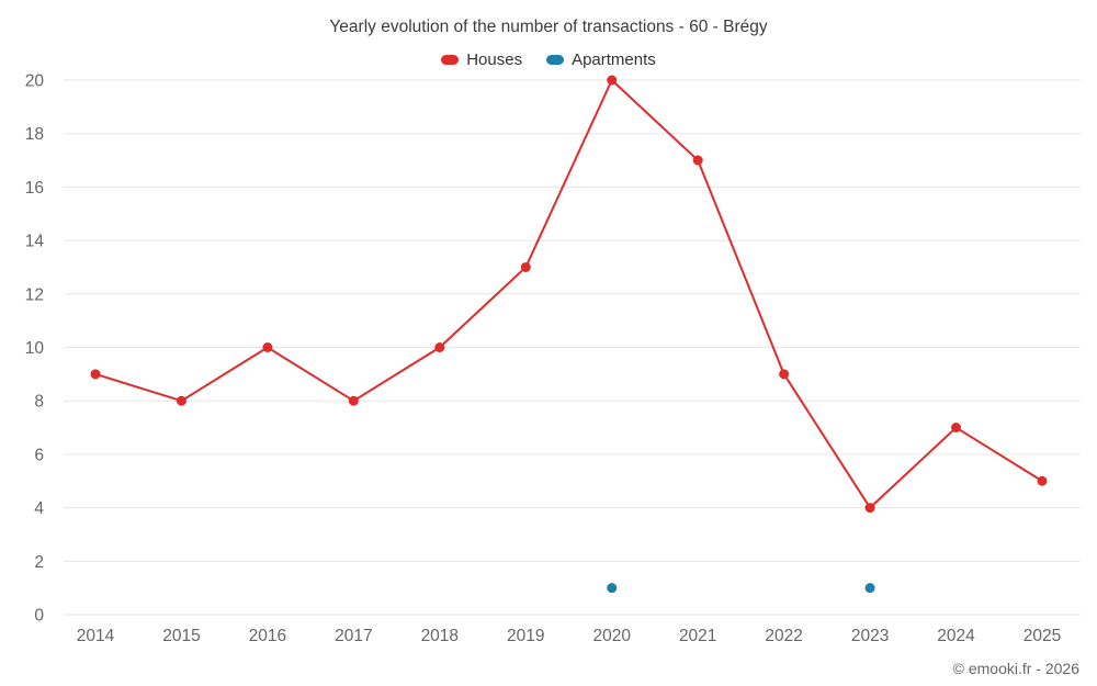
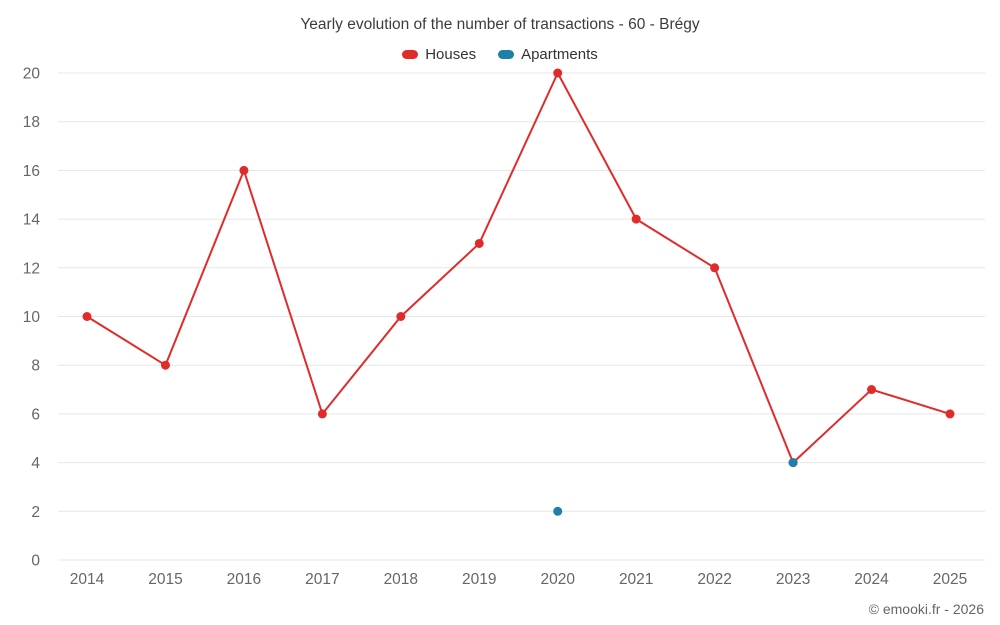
Houses/2014: 9 -> 10
Houses/2016: 10 -> 16
Houses/2017: 8 -> 6
Apartments/2020: 1 -> 2
Houses/2021: 17 -> 14
Houses/2022: 9 -> 12
Apartments/2023: 1 -> 4
Houses/2025: 5 -> 6
